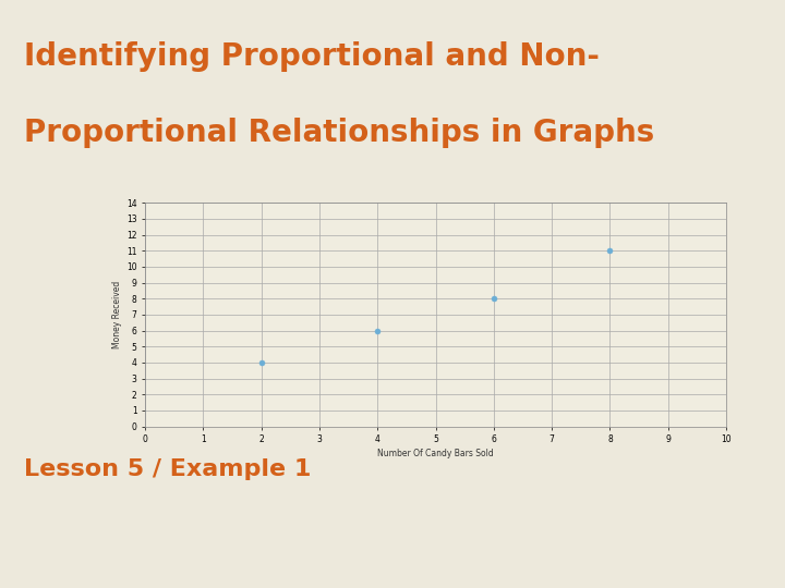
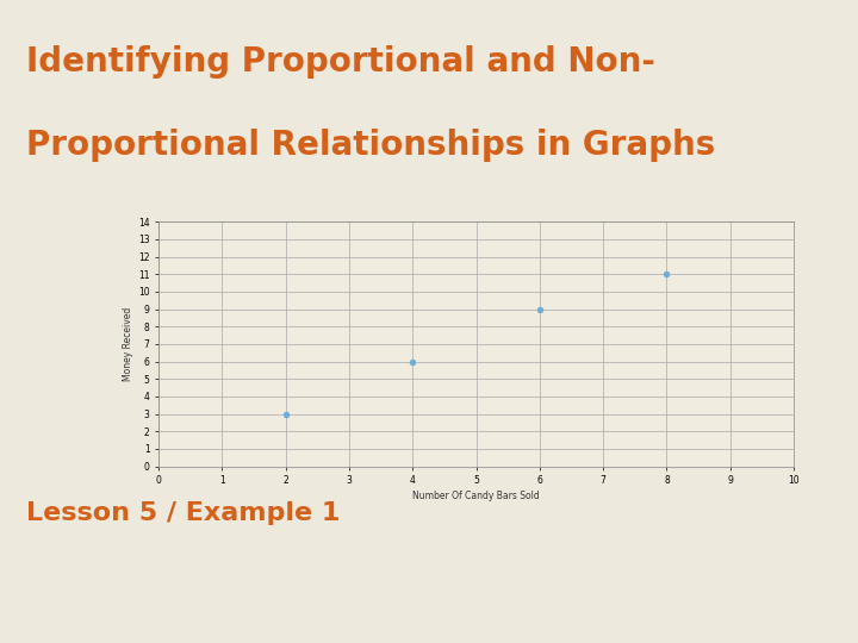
2: 4 -> 3
6: 8 -> 9
